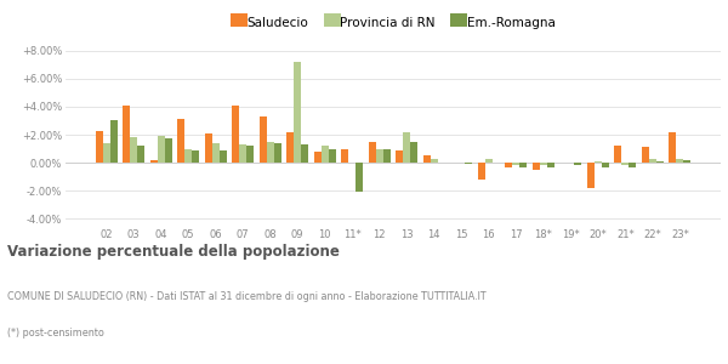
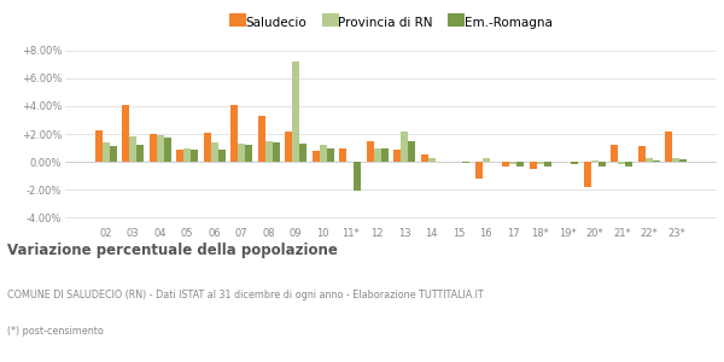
Em.-Romagna/02: 3.0% -> 1.1%
Saludecio/04: 0.2% -> 2.0%
Saludecio/05: 3.1% -> 0.9%
